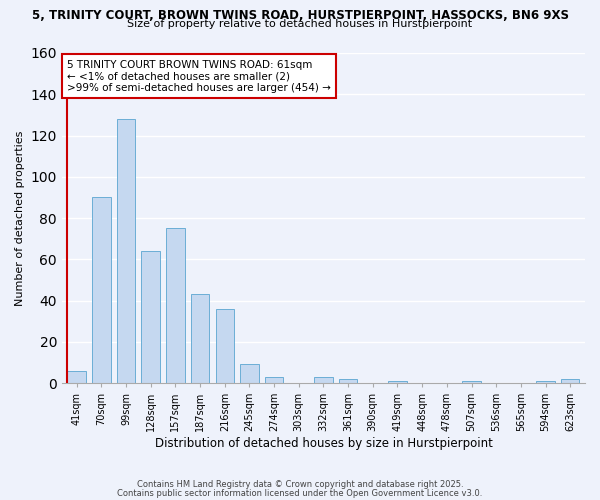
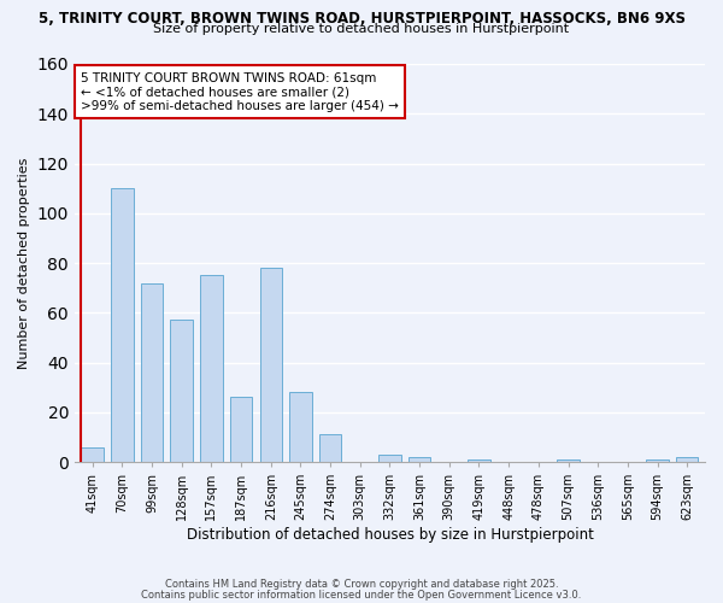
70sqm: 90 -> 110
99sqm: 128 -> 72
128sqm: 64 -> 57
187sqm: 43 -> 26
216sqm: 36 -> 78
245sqm: 9 -> 28
274sqm: 3 -> 11
